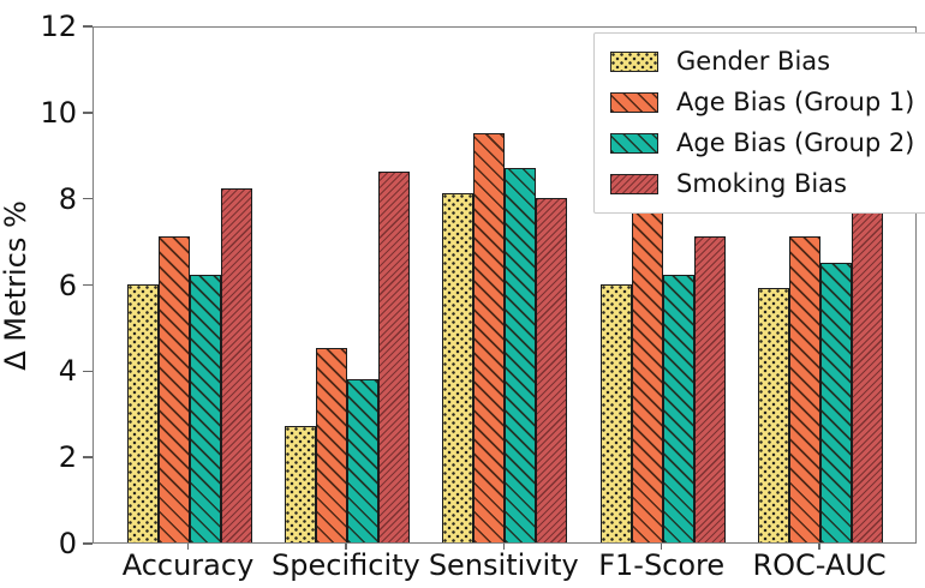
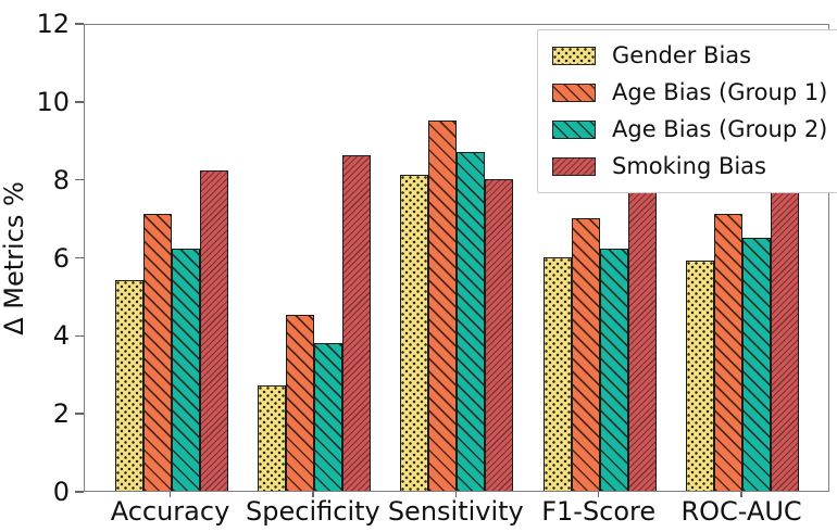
Gender Bias/Accuracy: 6.0 -> 5.4
Age Bias (Group 1)/F1-Score: 8.1 -> 7.0
Smoking Bias/F1-Score: 7.1 -> 8.4
